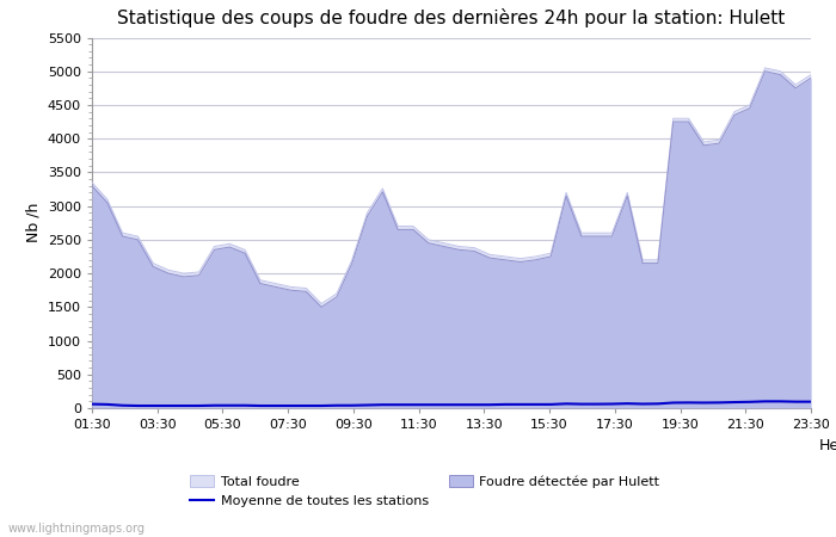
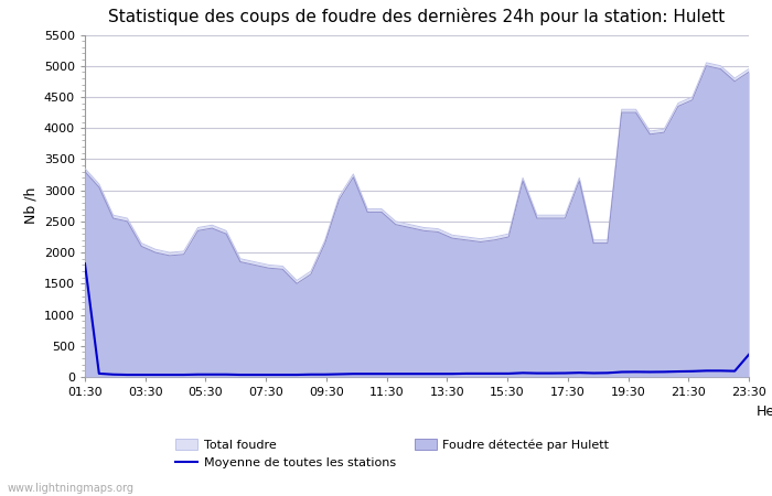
Moyenne de toutes les stations/01:30: 60 -> 1820
Moyenne de toutes les stations/23:30: 100 -> 360
